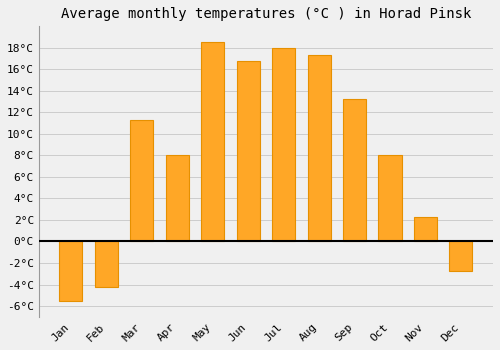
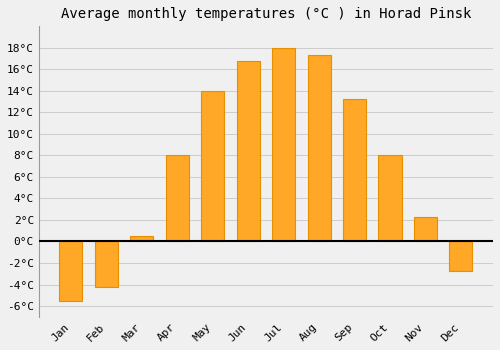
Mar: 11.3°C -> 0.5°C
May: 18.5°C -> 14.0°C
